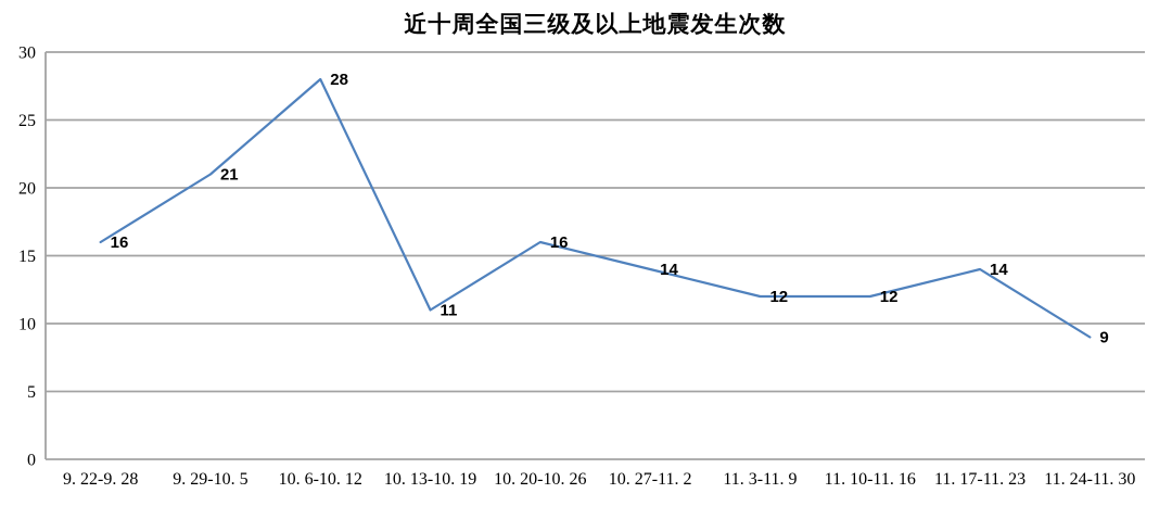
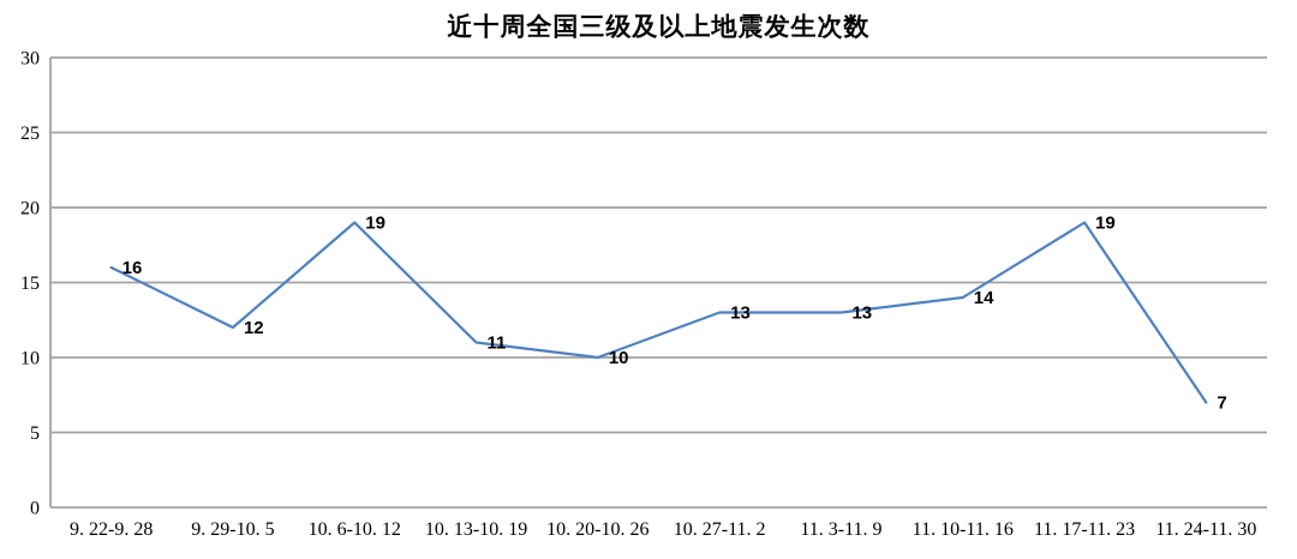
9. 29-10. 5: 21 -> 12
10. 6-10. 12: 28 -> 19
10. 20-10. 26: 16 -> 10
10. 27-11. 2: 14 -> 13
11. 3-11. 9: 12 -> 13
11. 10-11. 16: 12 -> 14
11. 17-11. 23: 14 -> 19
11. 24-11. 30: 9 -> 7
